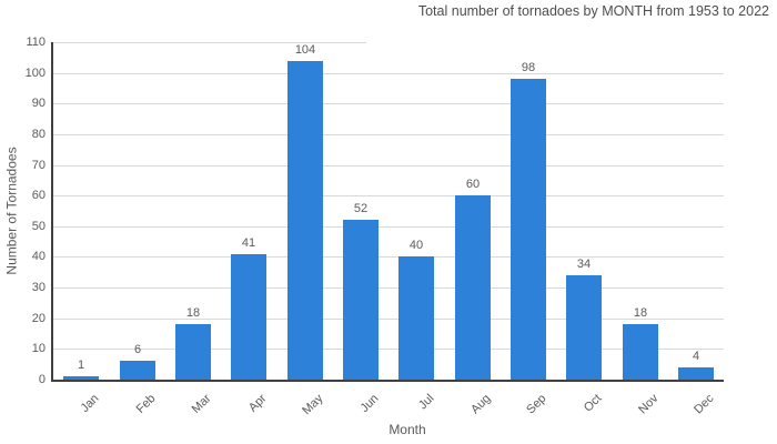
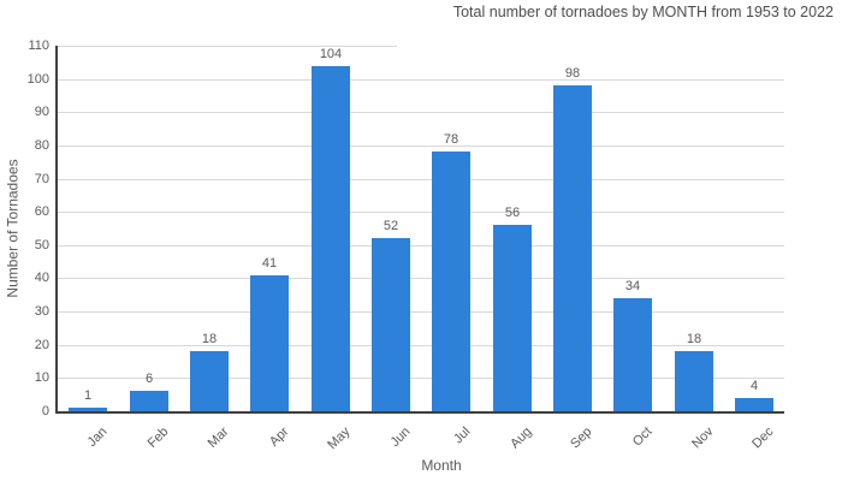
Jul: 40 -> 78
Aug: 60 -> 56
